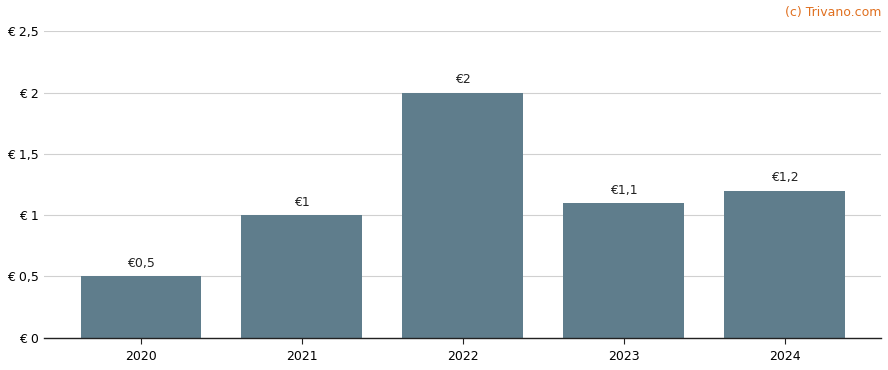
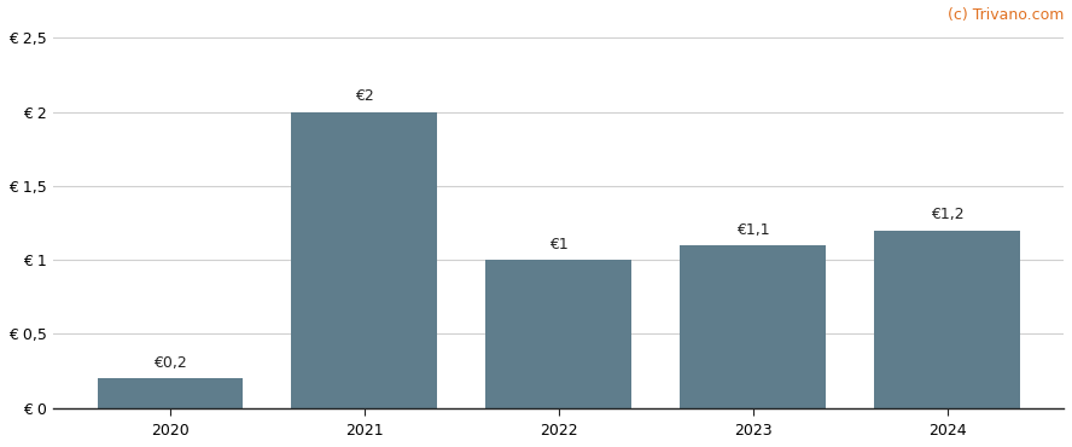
2020: €0,5 -> €0,2
2021: €1 -> €2
2022: €2 -> €1
